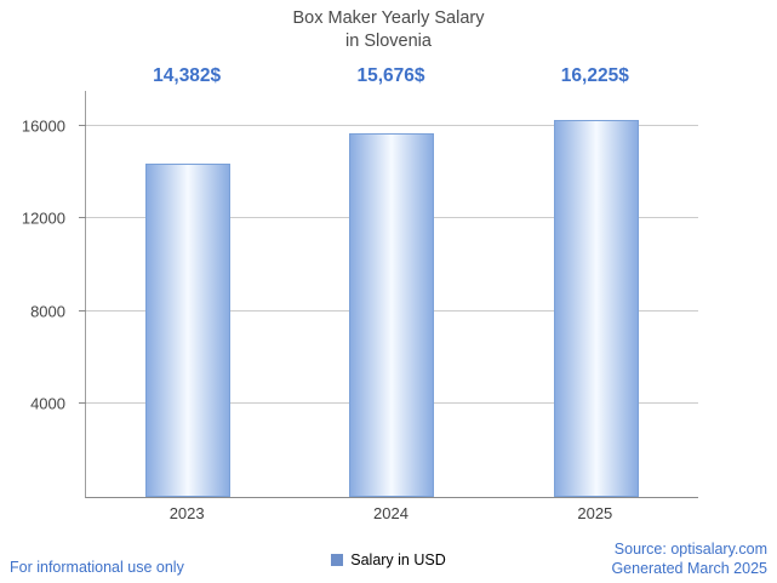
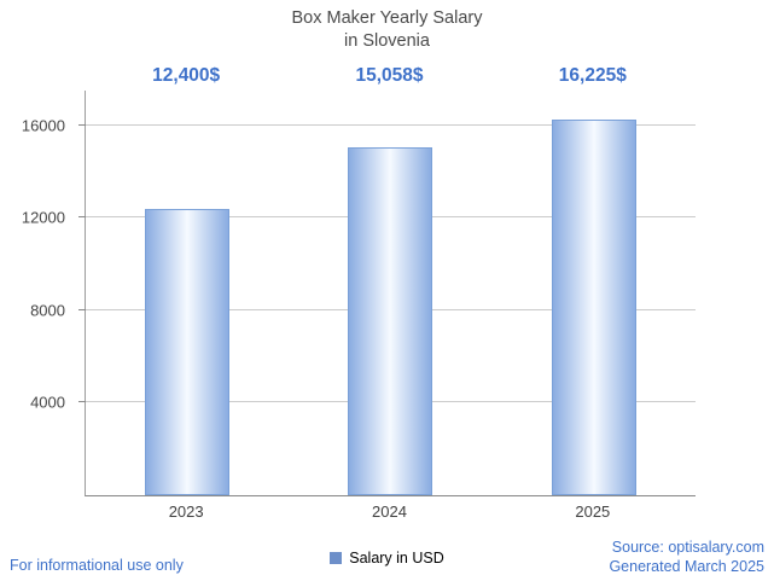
2023: 14,382 -> 12,400
2024: 15,676 -> 15,058
